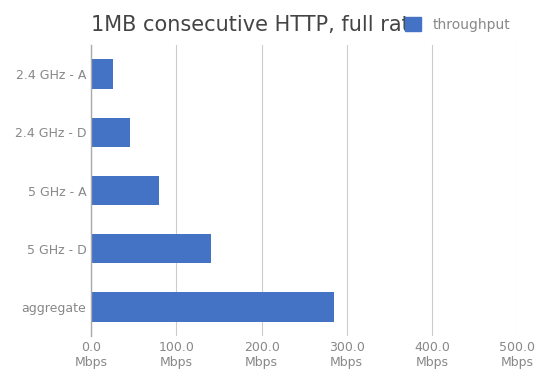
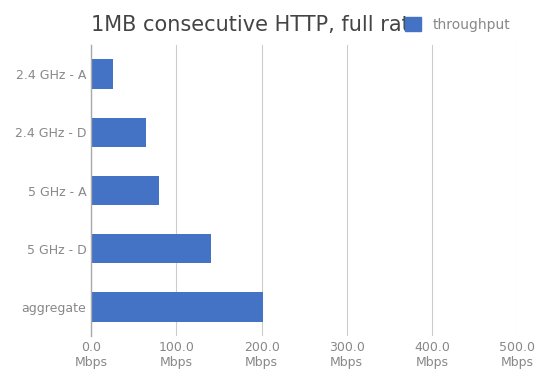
2.4 GHz - D: 45
Mbps -> 64
Mbps
aggregate: 285
Mbps -> 202
Mbps
